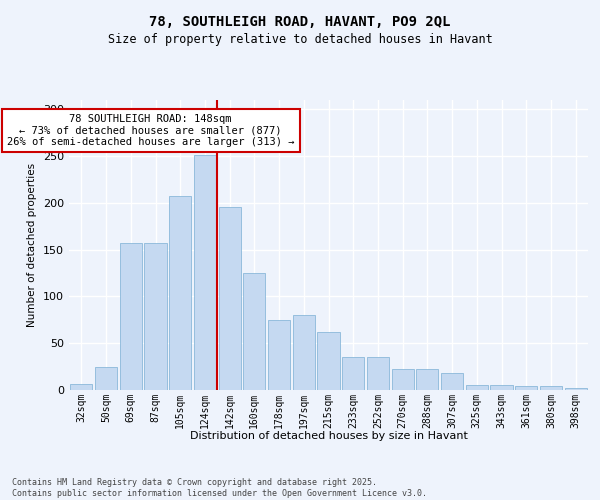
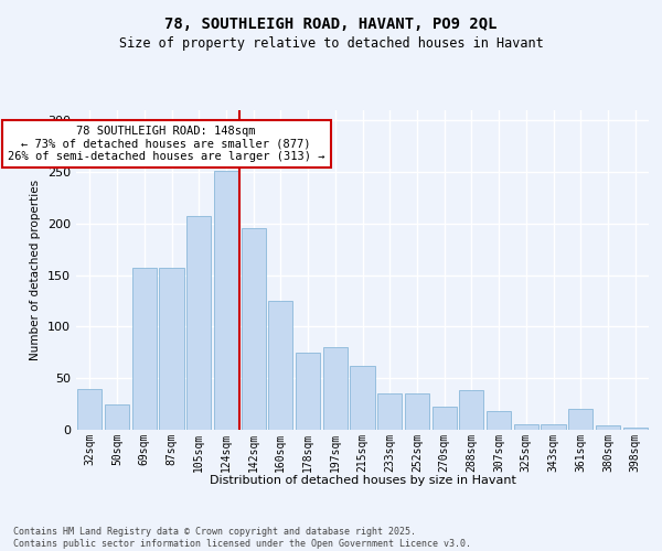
32sqm: 6 -> 40
288sqm: 22 -> 38
361sqm: 4 -> 20
